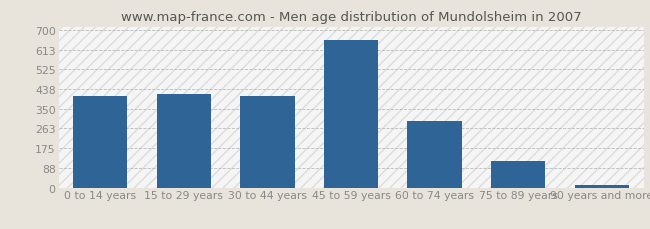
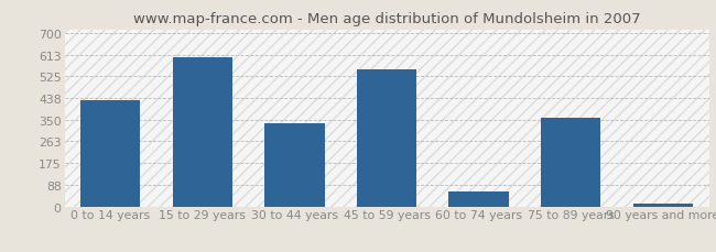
0 to 14 years: 405 -> 430
15 to 29 years: 415 -> 600
30 to 44 years: 408 -> 335
45 to 59 years: 655 -> 555
60 to 74 years: 295 -> 60
75 to 89 years: 120 -> 360
